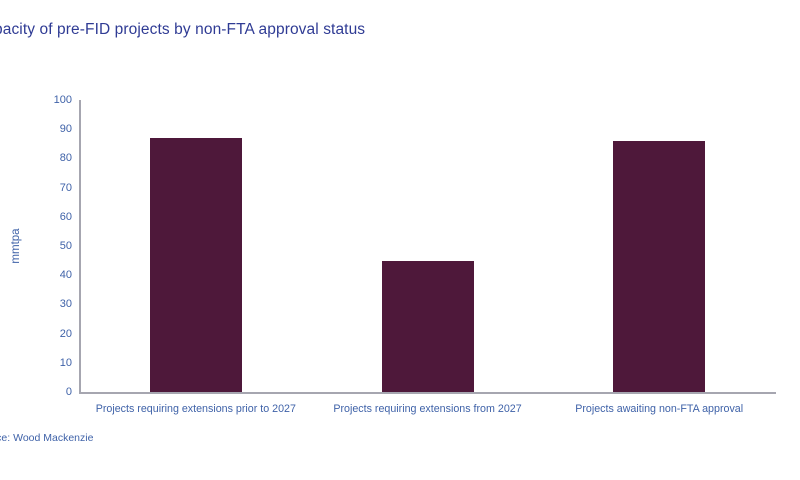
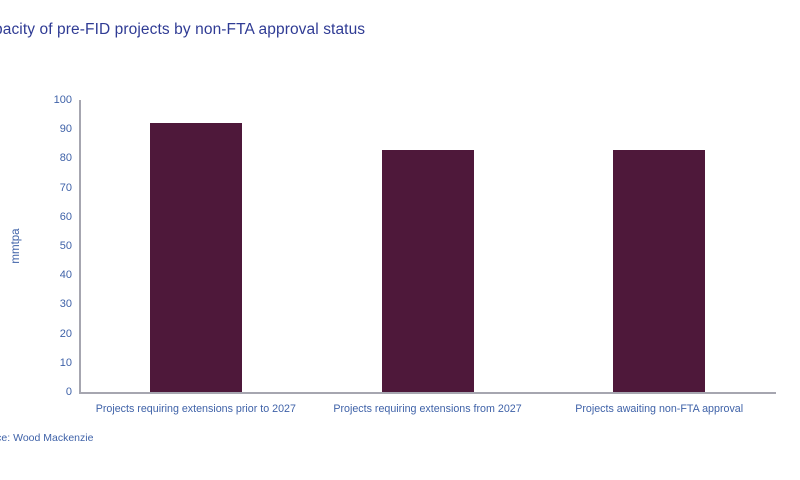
Projects requiring extensions prior to 2027: 87 -> 92
Projects requiring extensions from 2027: 45 -> 83
Projects awaiting non-FTA approval: 86 -> 83
